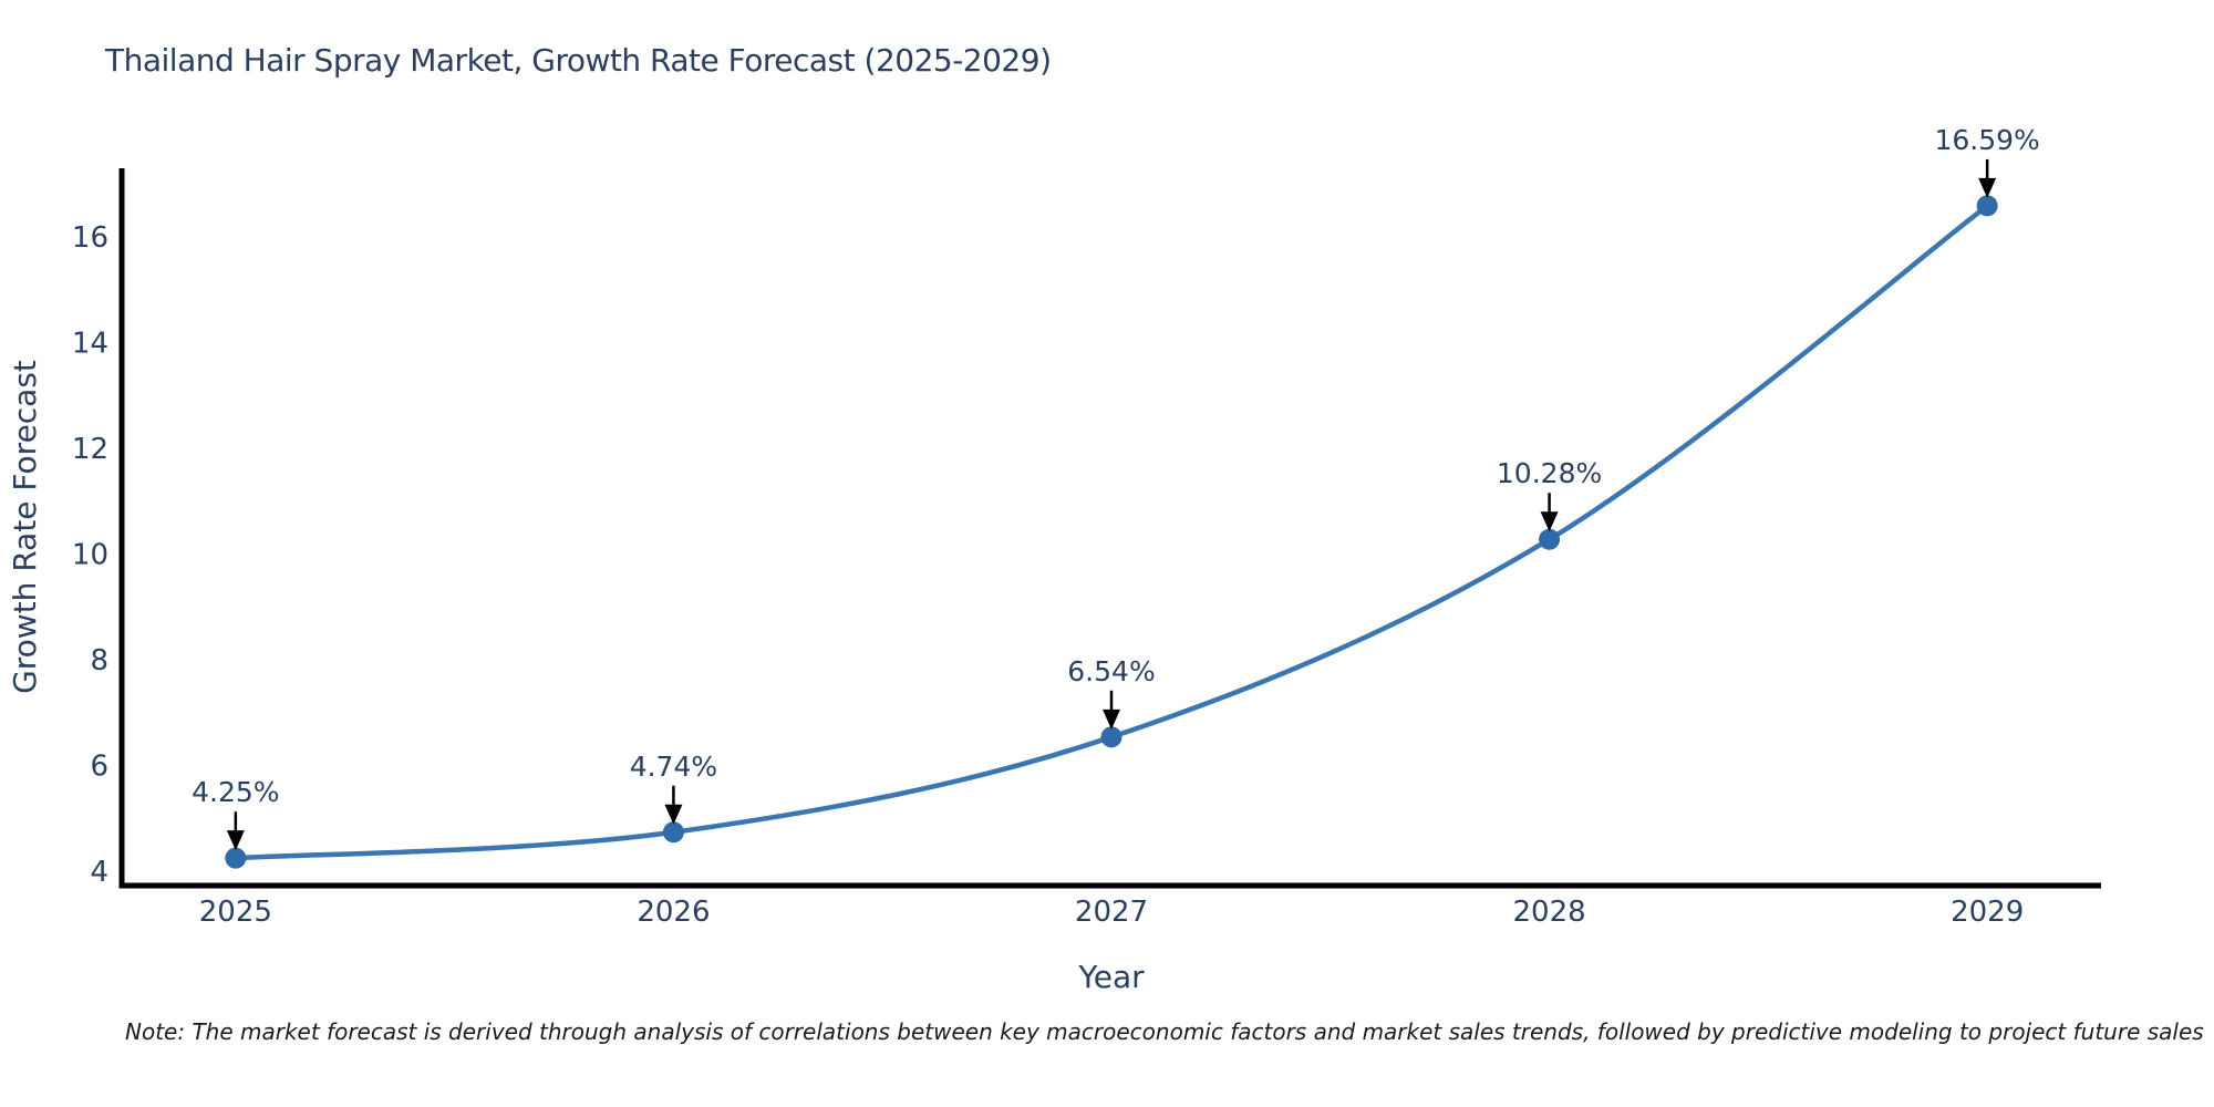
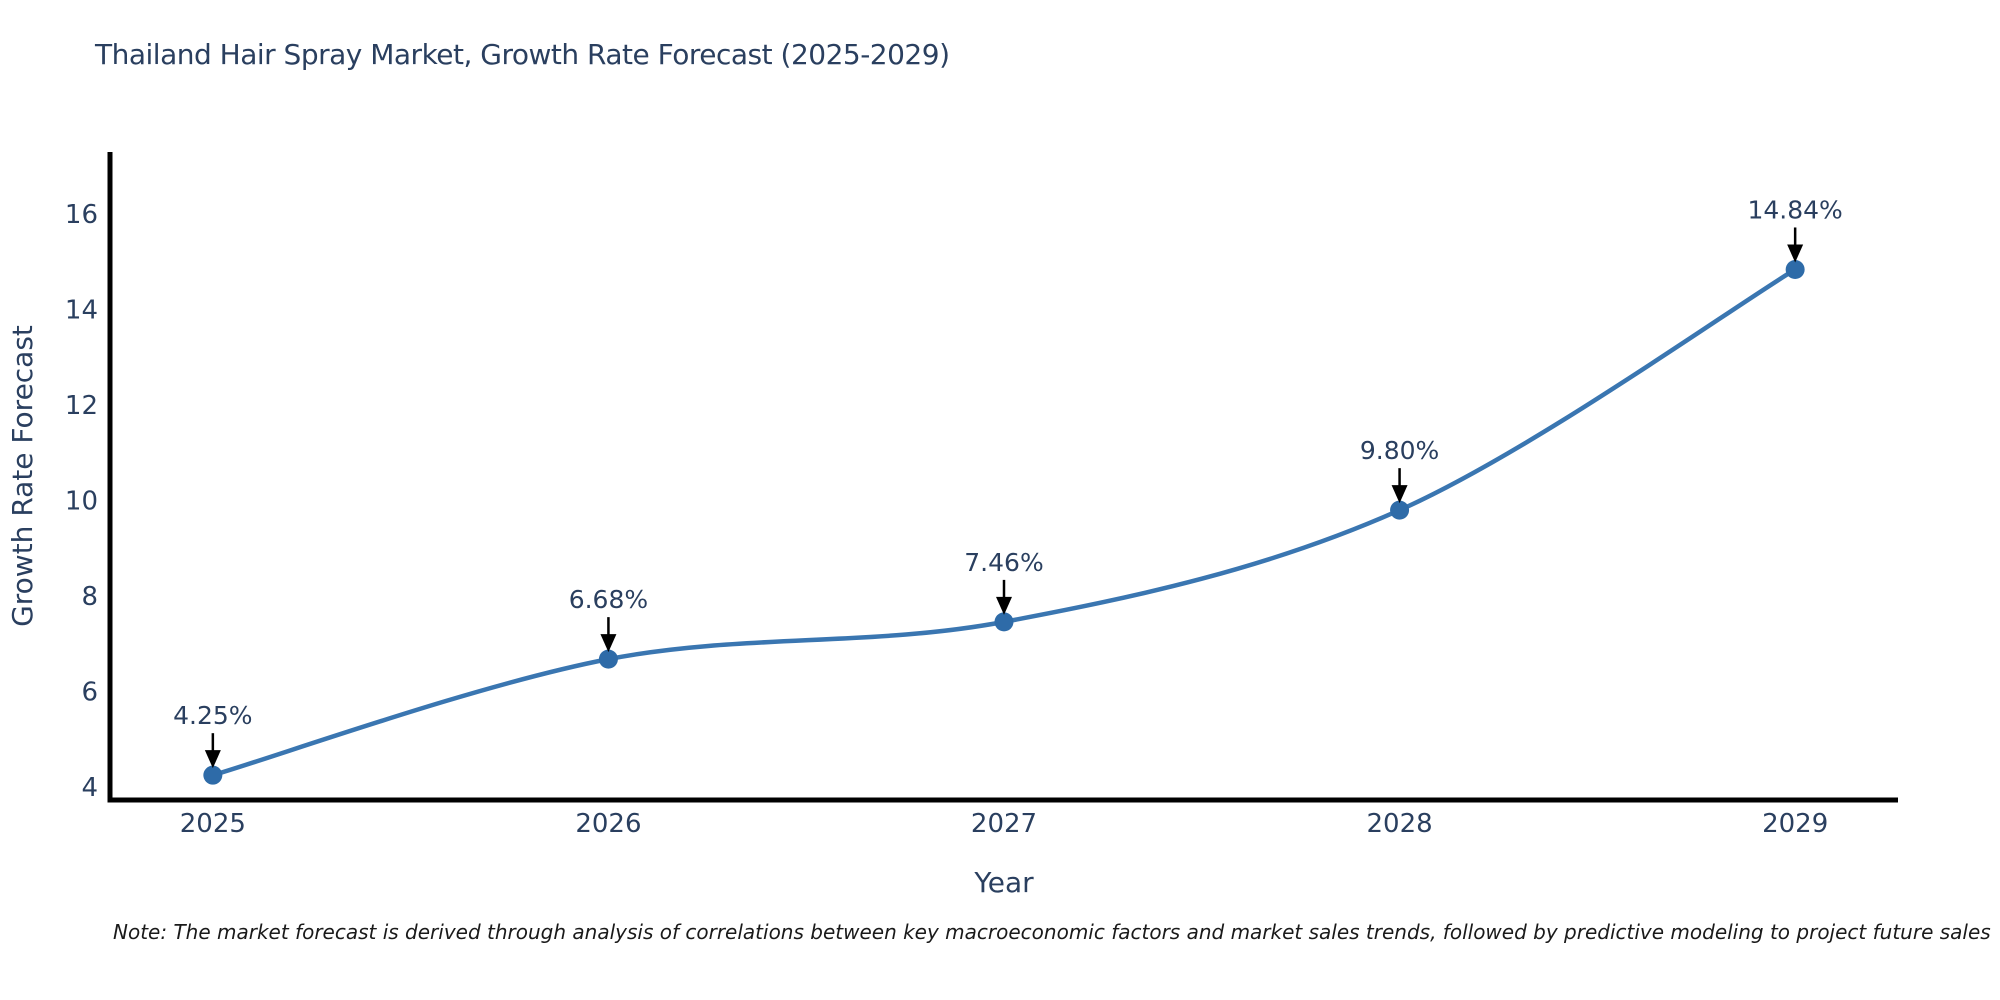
2026: 4.74% -> 6.68%
2027: 6.54% -> 7.46%
2028: 10.28% -> 9.80%
2029: 16.59% -> 14.84%
